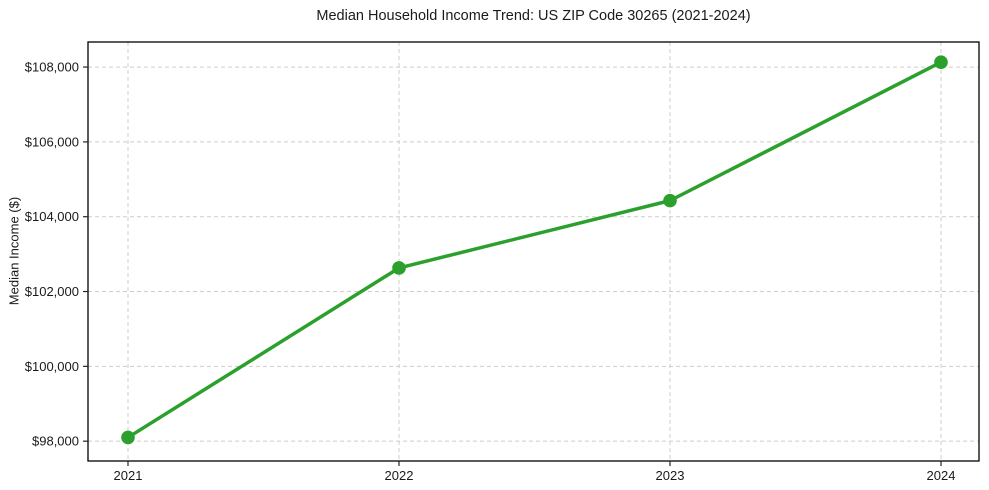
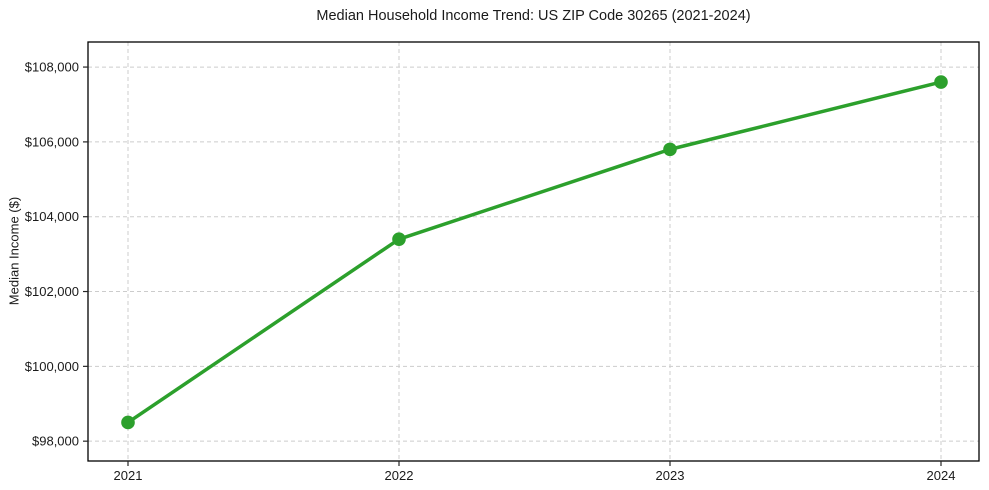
2021: $98100 -> $98500
2022: $102600 -> $103400
2023: $104400 -> $105800
2024: $108100 -> $107600
